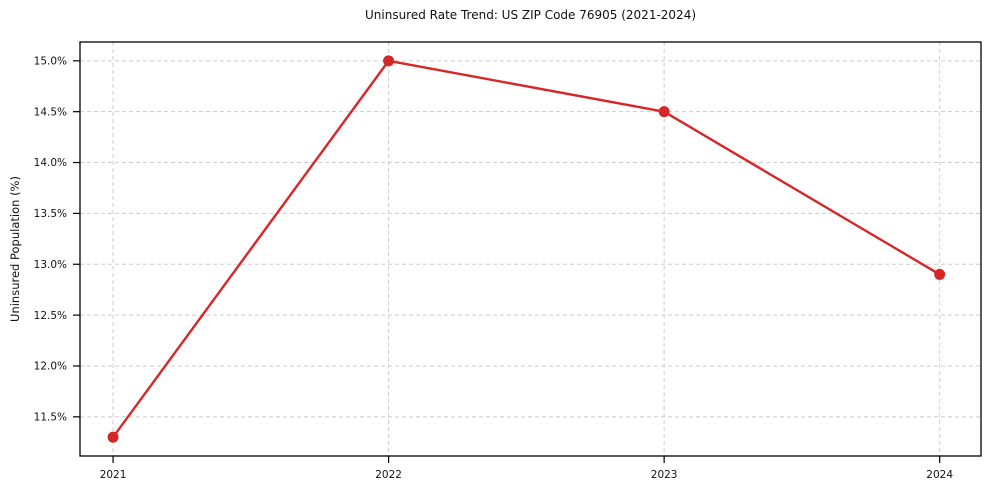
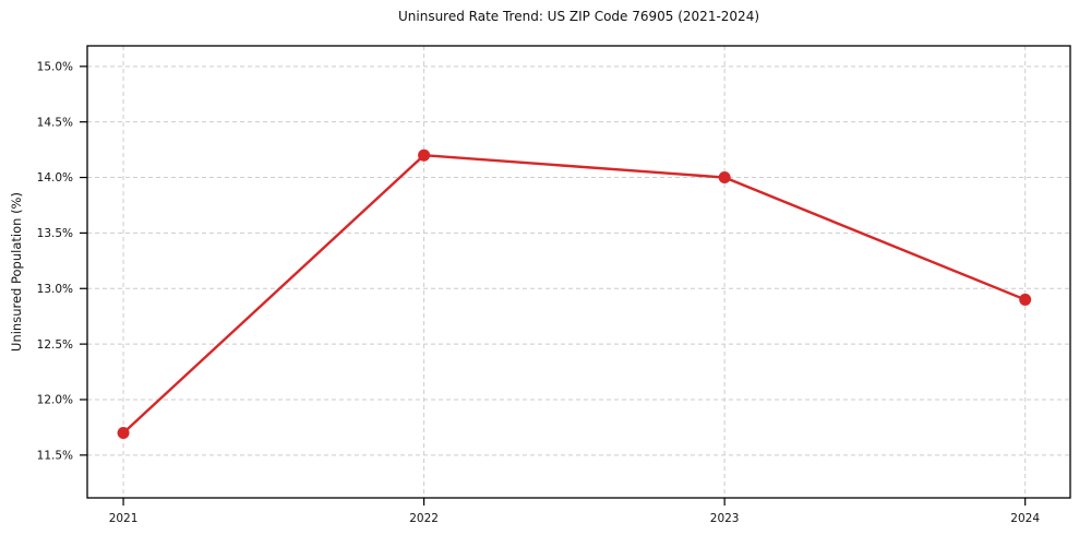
2021: 11.3% -> 11.7%
2022: 15.0% -> 14.2%
2023: 14.5% -> 14.0%
